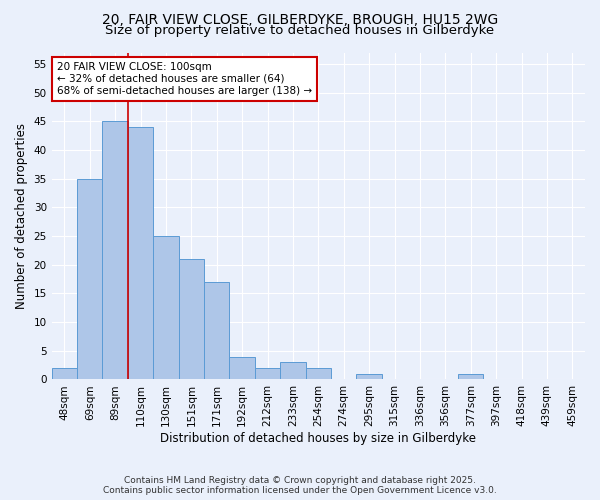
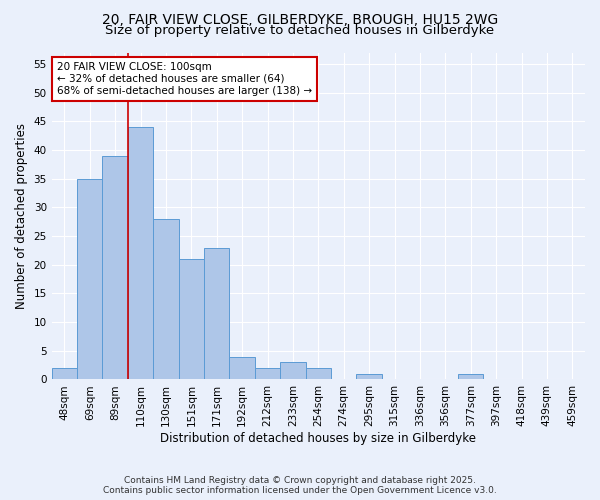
89sqm: 45 -> 39
130sqm: 25 -> 28
171sqm: 17 -> 23
